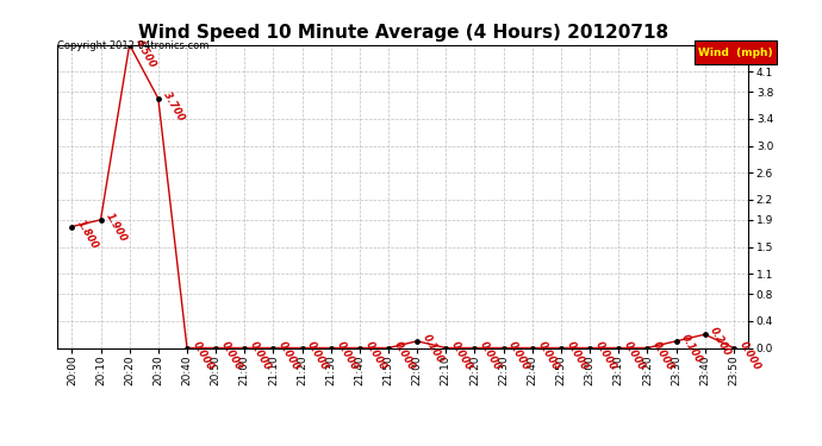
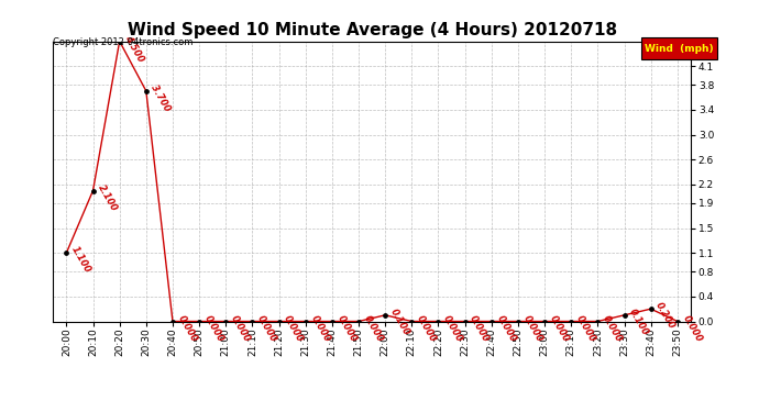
20:00: 1.800 -> 1.100
20:10: 1.900 -> 2.100
